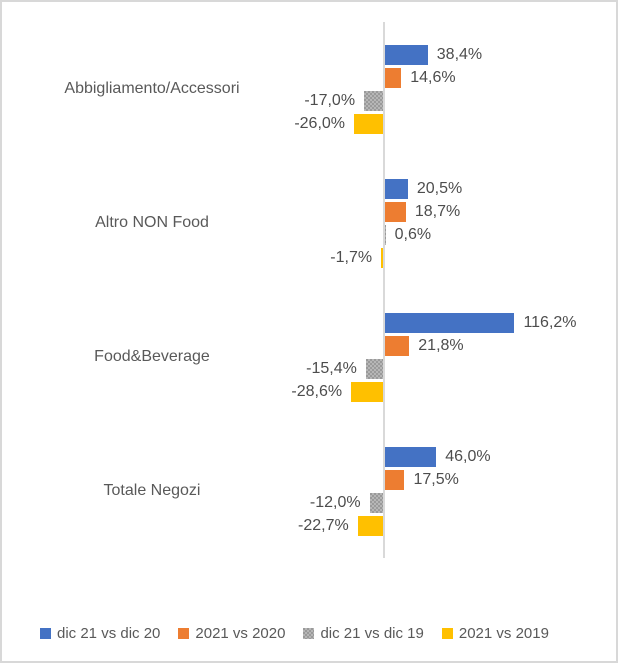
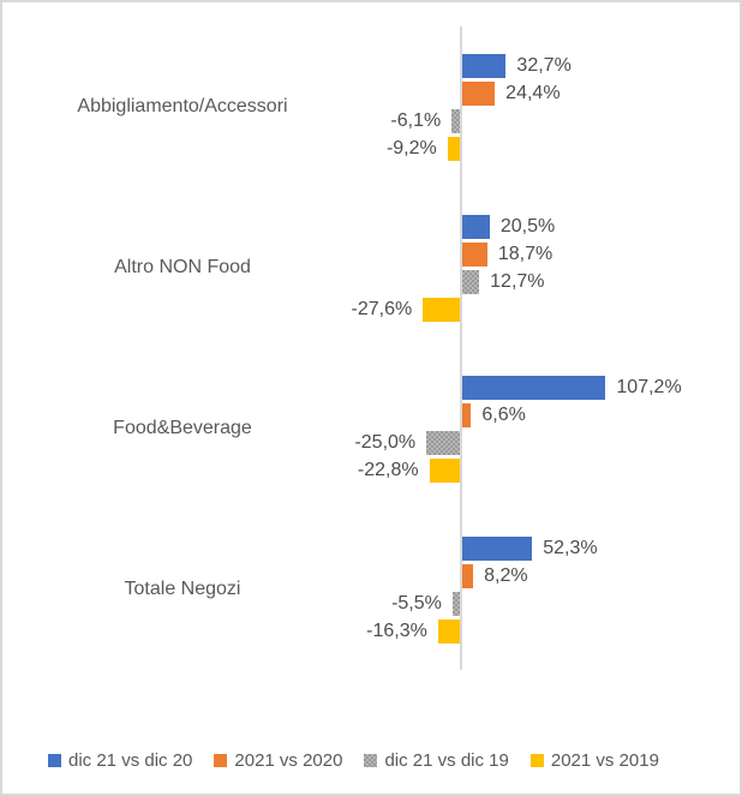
dic 21 vs dic 20/Abbigliamento/Accessori: 38,4% -> 32,7%
2021 vs 2020/Abbigliamento/Accessori: 14,6% -> 24,4%
dic 21 vs dic 19/Abbigliamento/Accessori: -17,0% -> -6,1%
2021 vs 2019/Abbigliamento/Accessori: -26,0% -> -9,2%
dic 21 vs dic 19/Altro NON Food: 0,6% -> 12,7%
2021 vs 2019/Altro NON Food: -1,7% -> -27,6%
dic 21 vs dic 20/Food&Beverage: 116,2% -> 107,2%
2021 vs 2020/Food&Beverage: 21,8% -> 6,6%
dic 21 vs dic 19/Food&Beverage: -15,4% -> -25,0%
2021 vs 2019/Food&Beverage: -28,6% -> -22,8%
dic 21 vs dic 20/Totale Negozi: 46,0% -> 52,3%
2021 vs 2020/Totale Negozi: 17,5% -> 8,2%
dic 21 vs dic 19/Totale Negozi: -12,0% -> -5,5%
2021 vs 2019/Totale Negozi: -22,7% -> -16,3%
